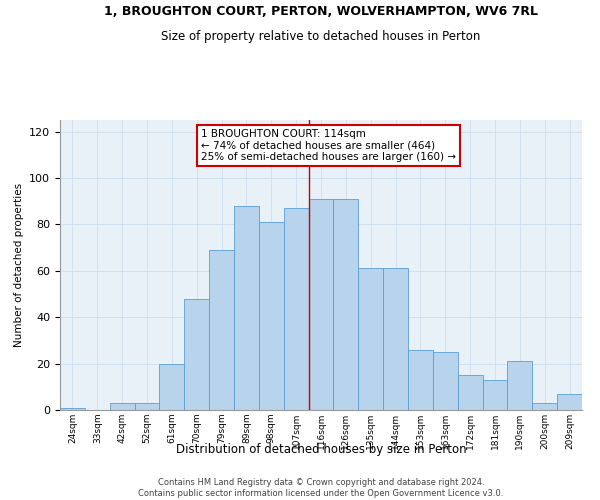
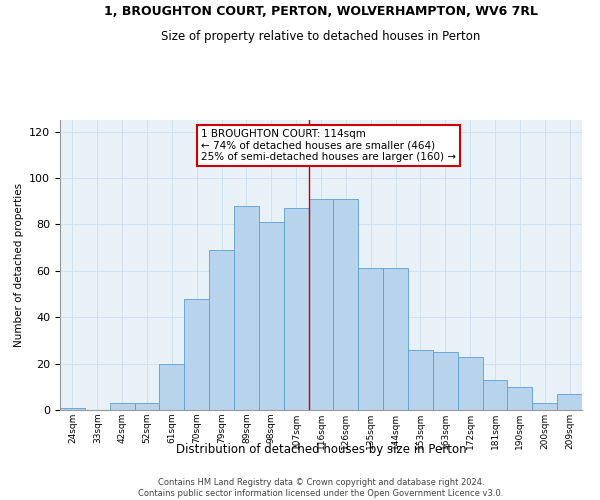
172sqm: 15 -> 23
190sqm: 21 -> 10
